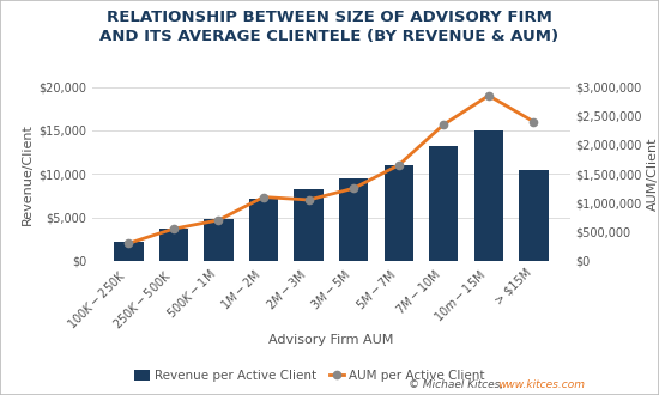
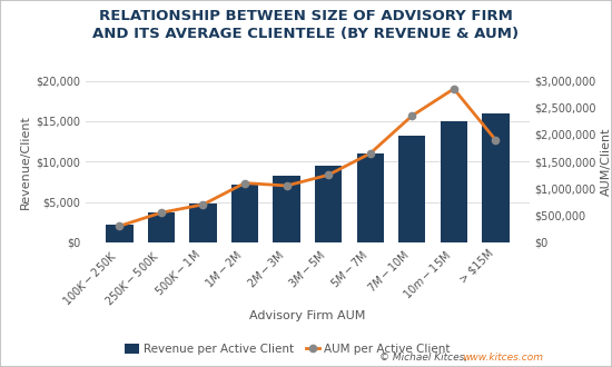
Revenue per Active Client/> $15M: $10,400 -> $16,000
AUM per Active Client/> $15M: $2,400,000 -> $1,900,000
